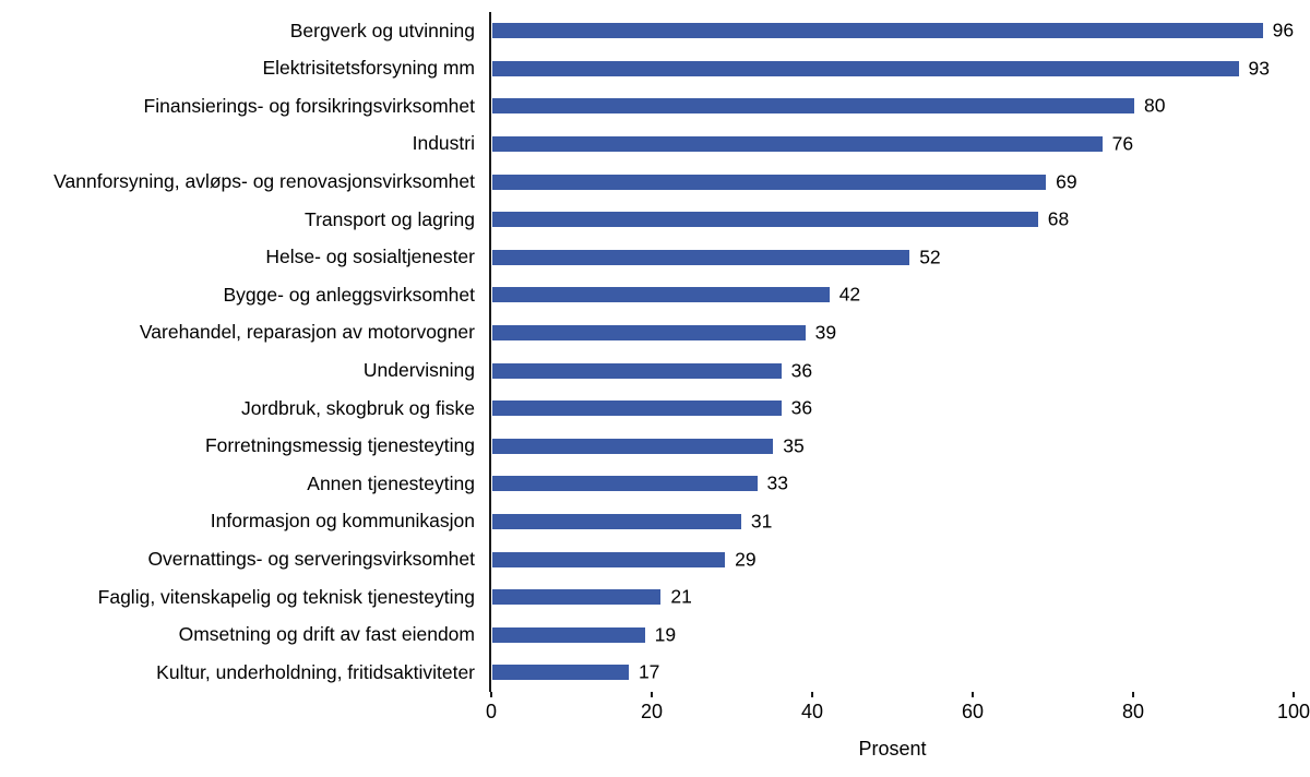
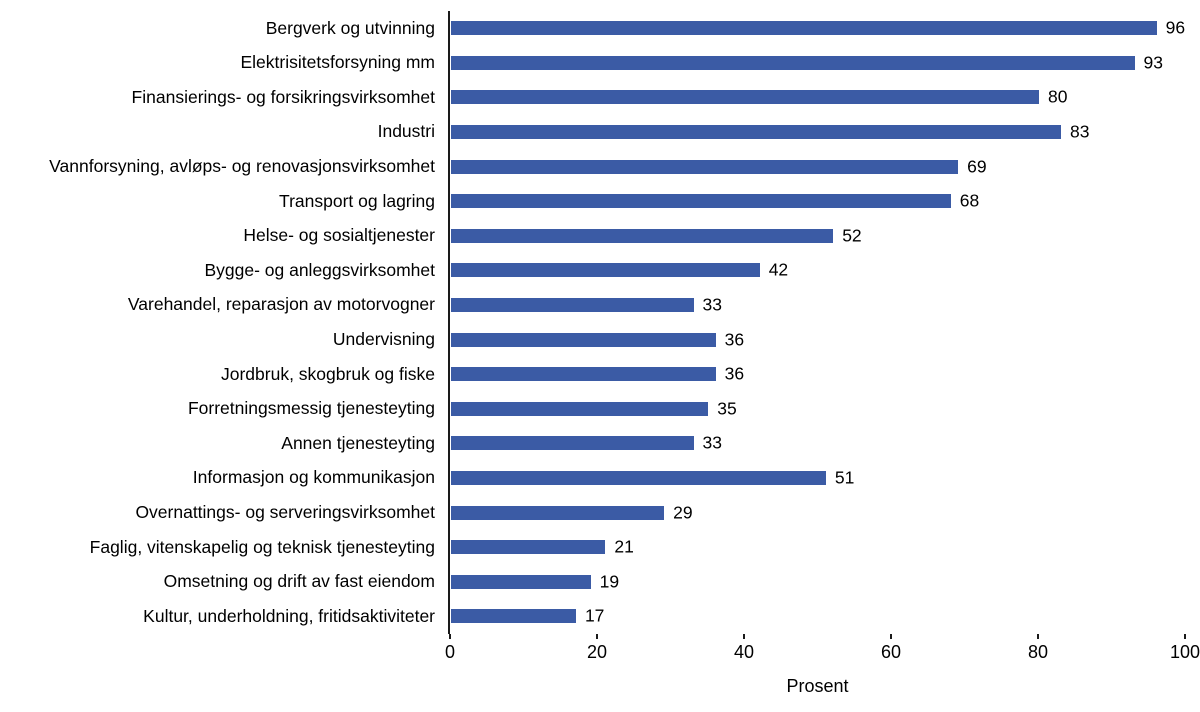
Industri: 76 -> 83
Varehandel, reparasjon av motorvogner: 39 -> 33
Informasjon og kommunikasjon: 31 -> 51
